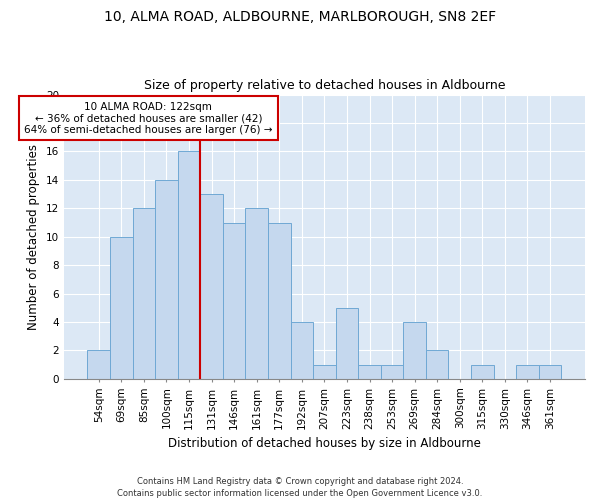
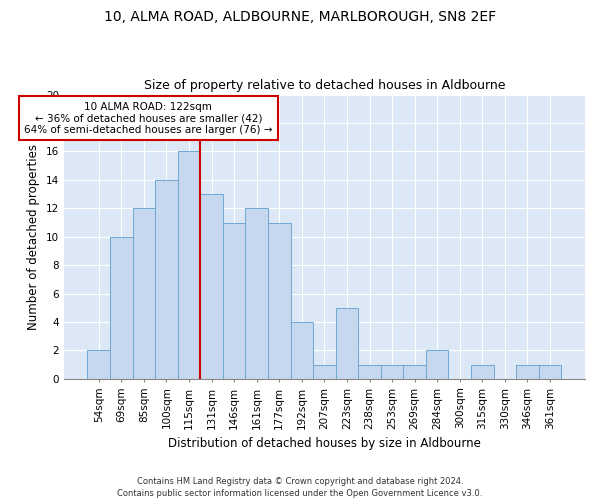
269sqm: 4 -> 1
